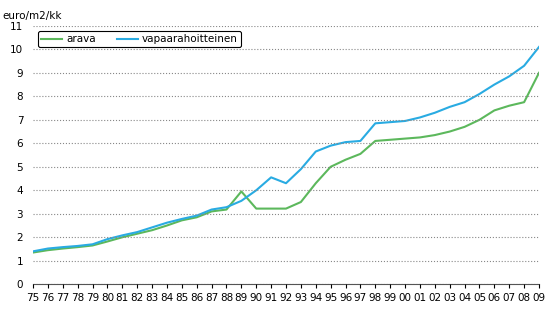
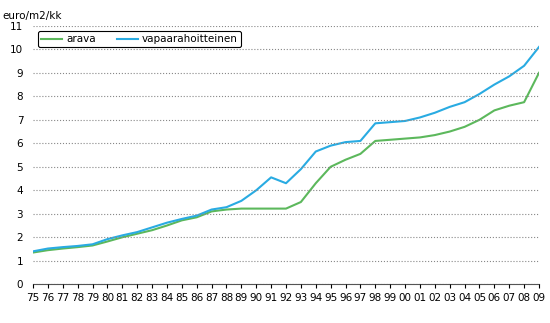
arava/89: 3.95 -> 3.22
